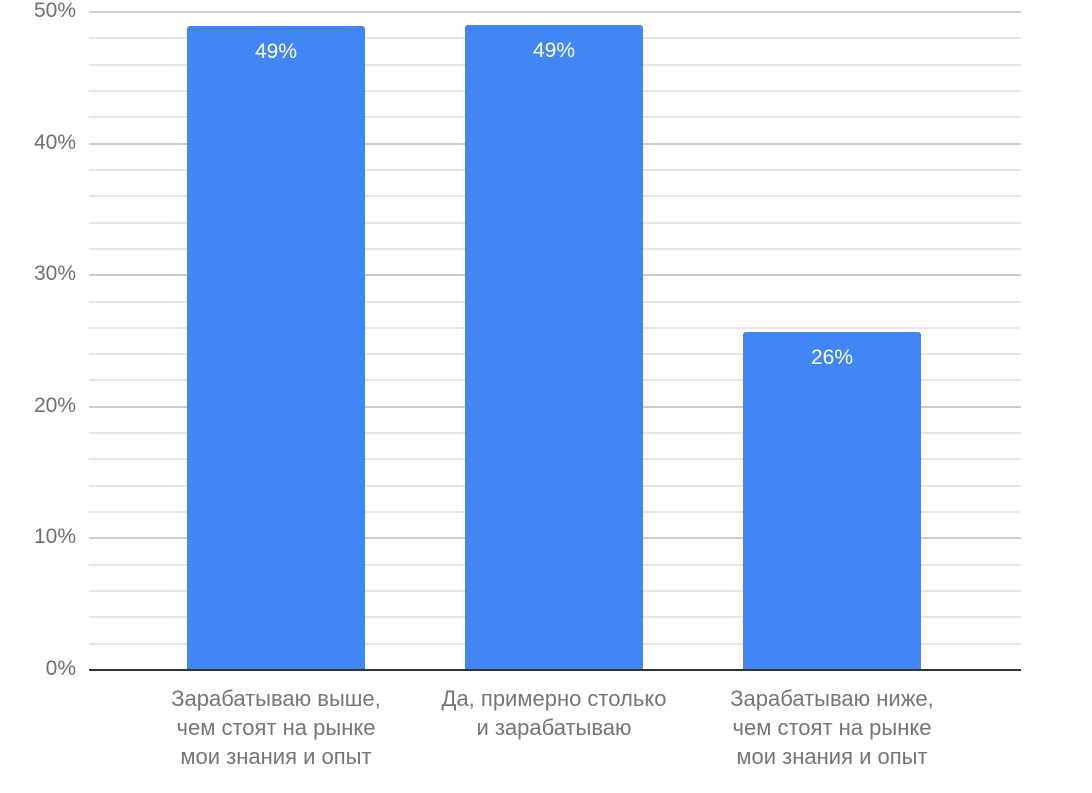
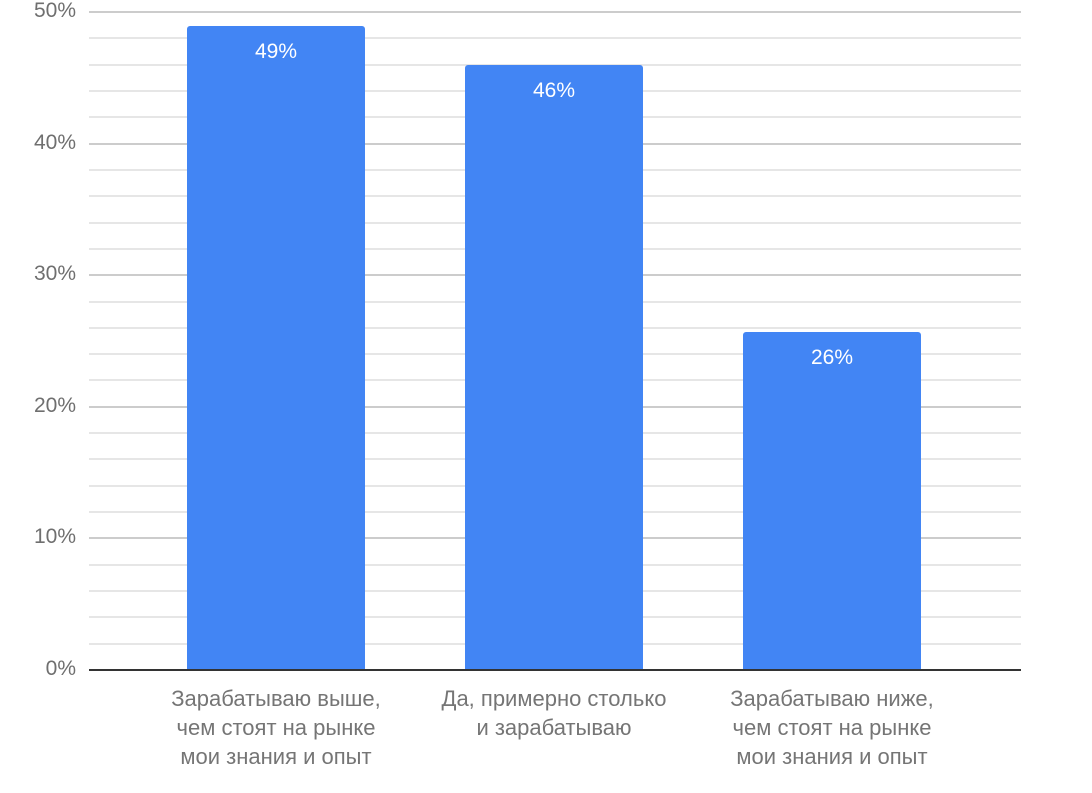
Да, примерно столько и зарабатываю: 49% -> 46%
